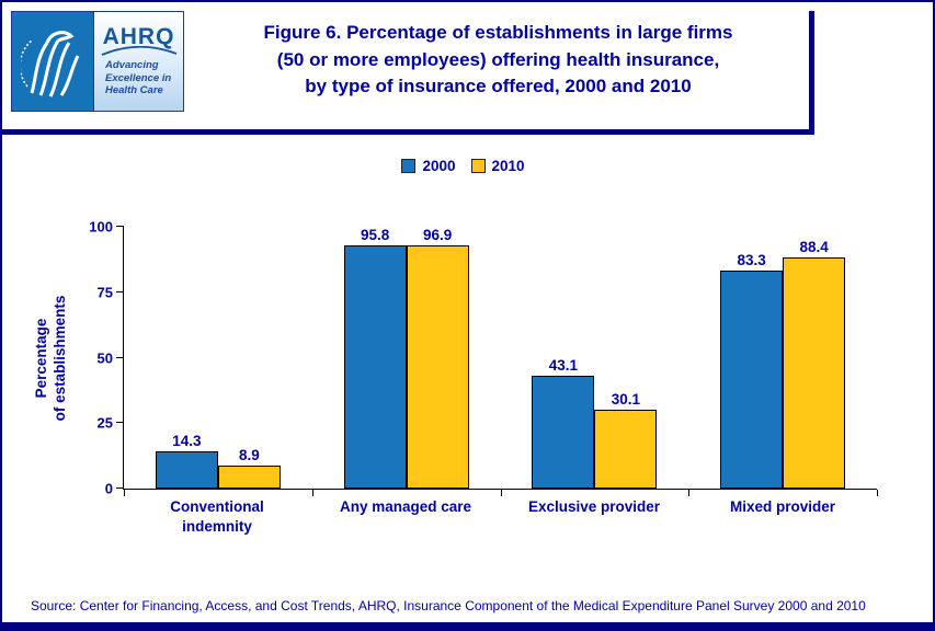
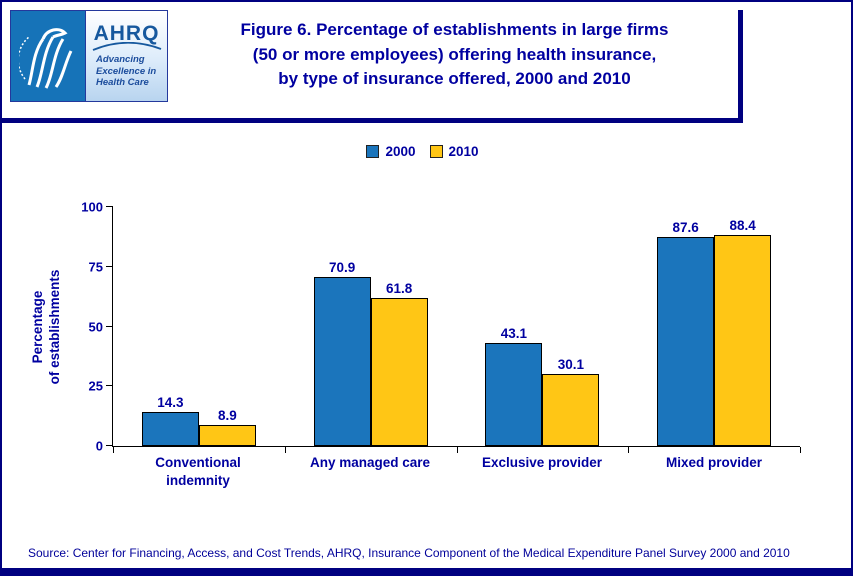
2000/Any managed care: 95.8 -> 70.9
2010/Any managed care: 96.9 -> 61.8
2000/Mixed provider: 83.3 -> 87.6
